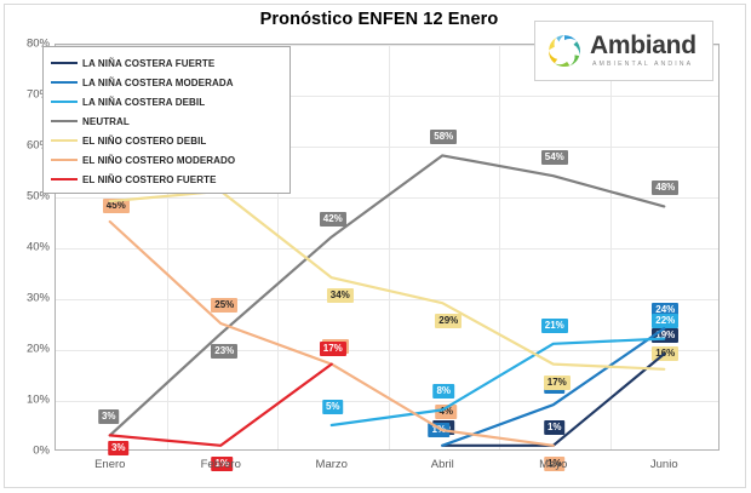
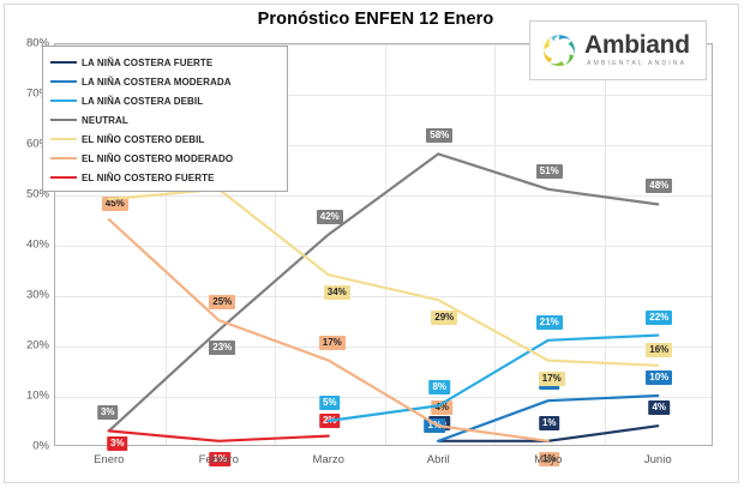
EL NIÑO COSTERO FUERTE/Marzo: 17% -> 2%
NEUTRAL/Mayo: 54% -> 51%
LA NIÑA COSTERA FUERTE/Junio: 19% -> 4%
LA NIÑA COSTERA MODERADA/Junio: 24% -> 10%
